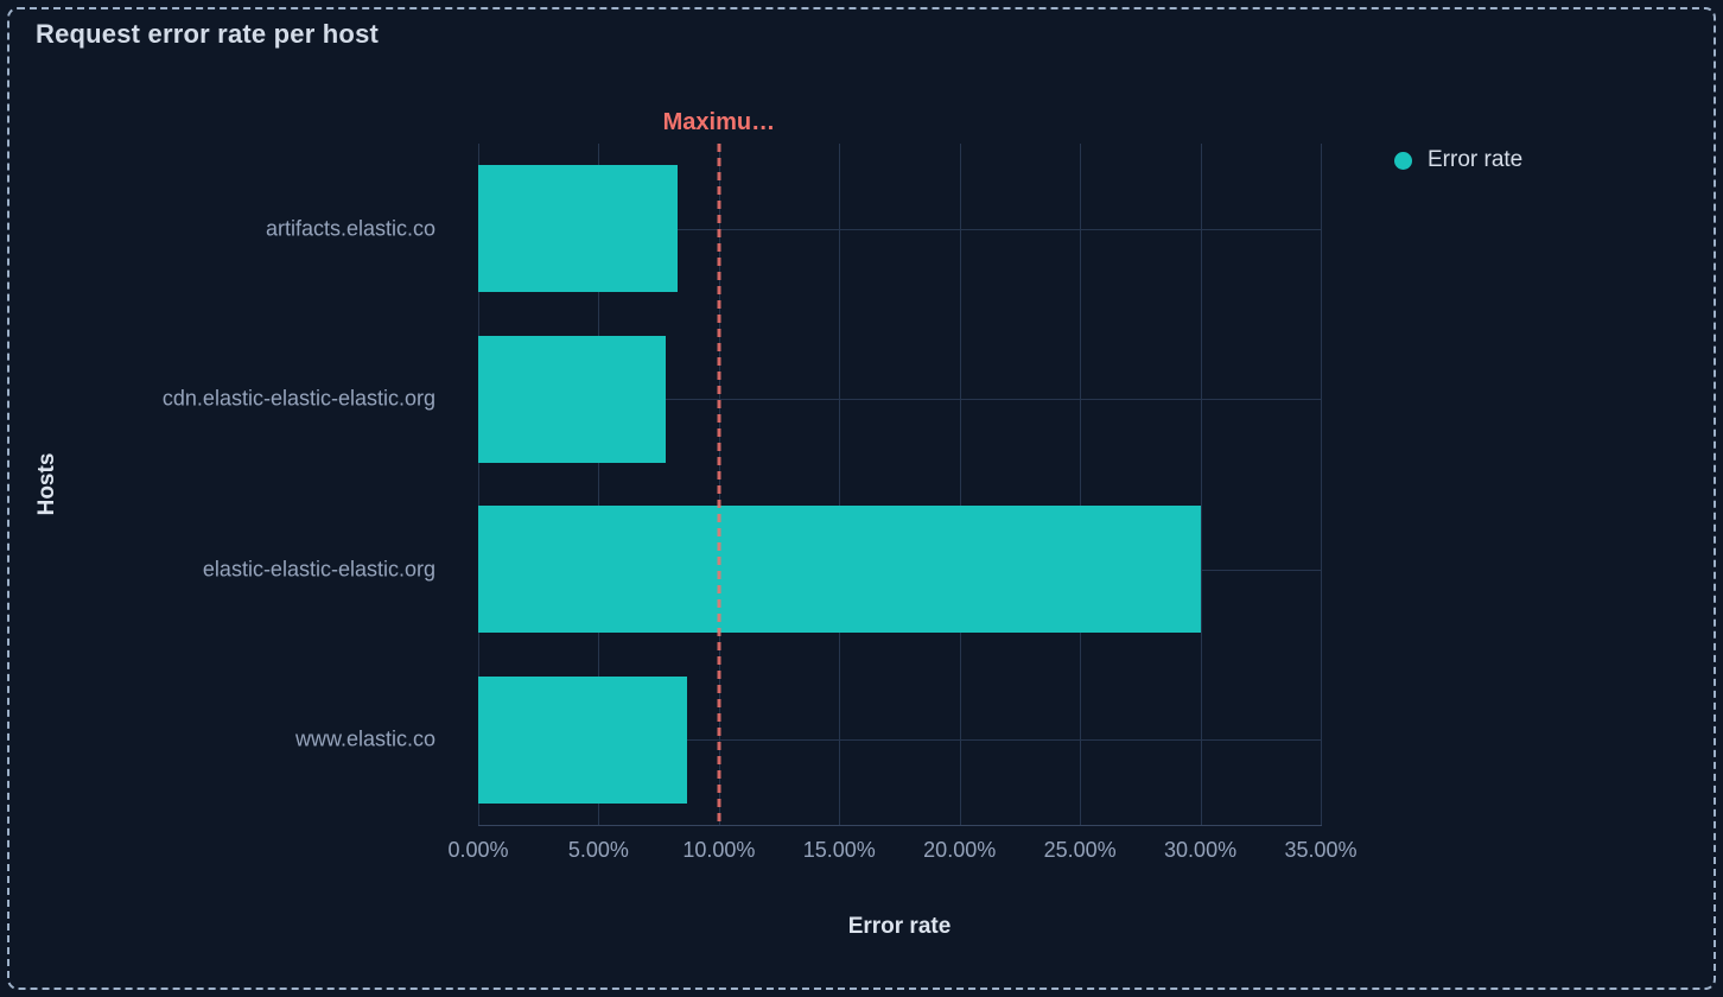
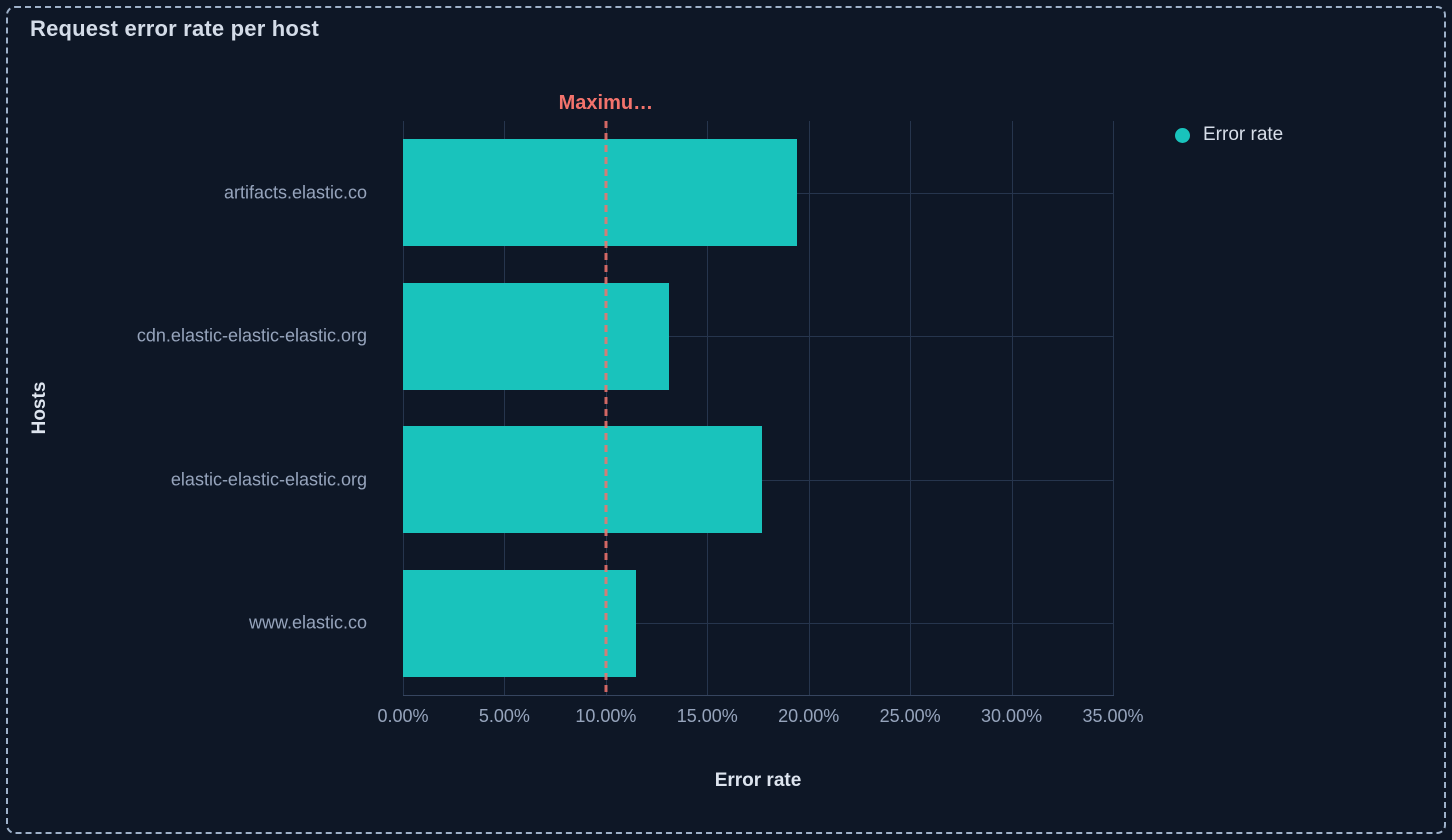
artifacts.elastic.co: 8.3% -> 19.4%
cdn.elastic-elastic-elastic.org: 7.8% -> 13.1%
elastic-elastic-elastic.org: 30.0% -> 17.7%
www.elastic.co: 8.7% -> 11.5%
